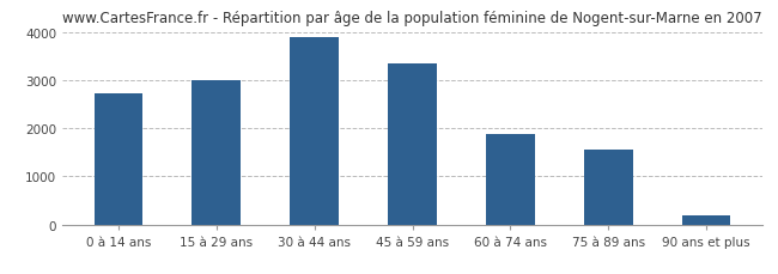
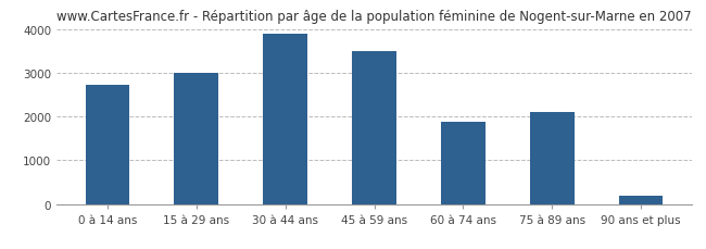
45 à 59 ans: 3340 -> 3500
75 à 89 ans: 1560 -> 2100
